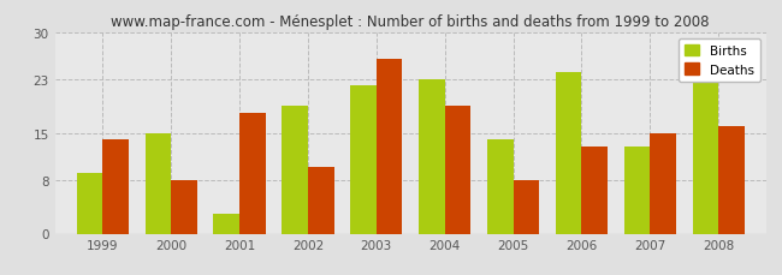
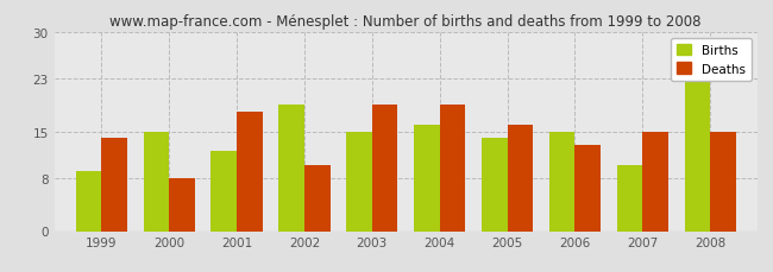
Births/2001: 3 -> 12
Births/2003: 22 -> 15
Deaths/2003: 26 -> 19
Births/2004: 23 -> 16
Deaths/2005: 8 -> 16
Births/2006: 24 -> 15
Births/2007: 13 -> 10
Deaths/2008: 16 -> 15
